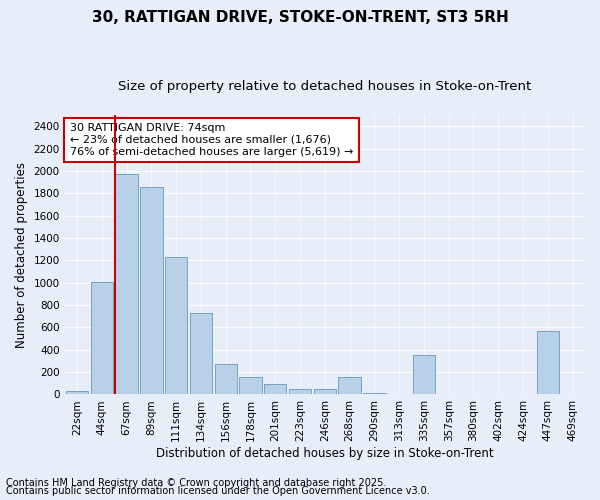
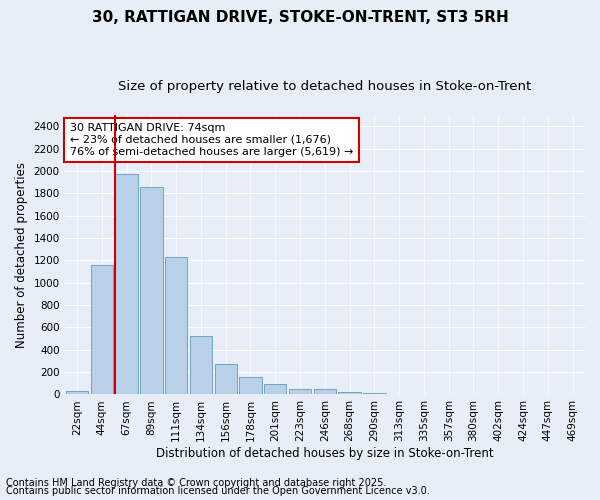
44sqm: 1010 -> 1160
134sqm: 730 -> 520
268sqm: 160 -> 20
335sqm: 350 -> 0
447sqm: 570 -> 0
